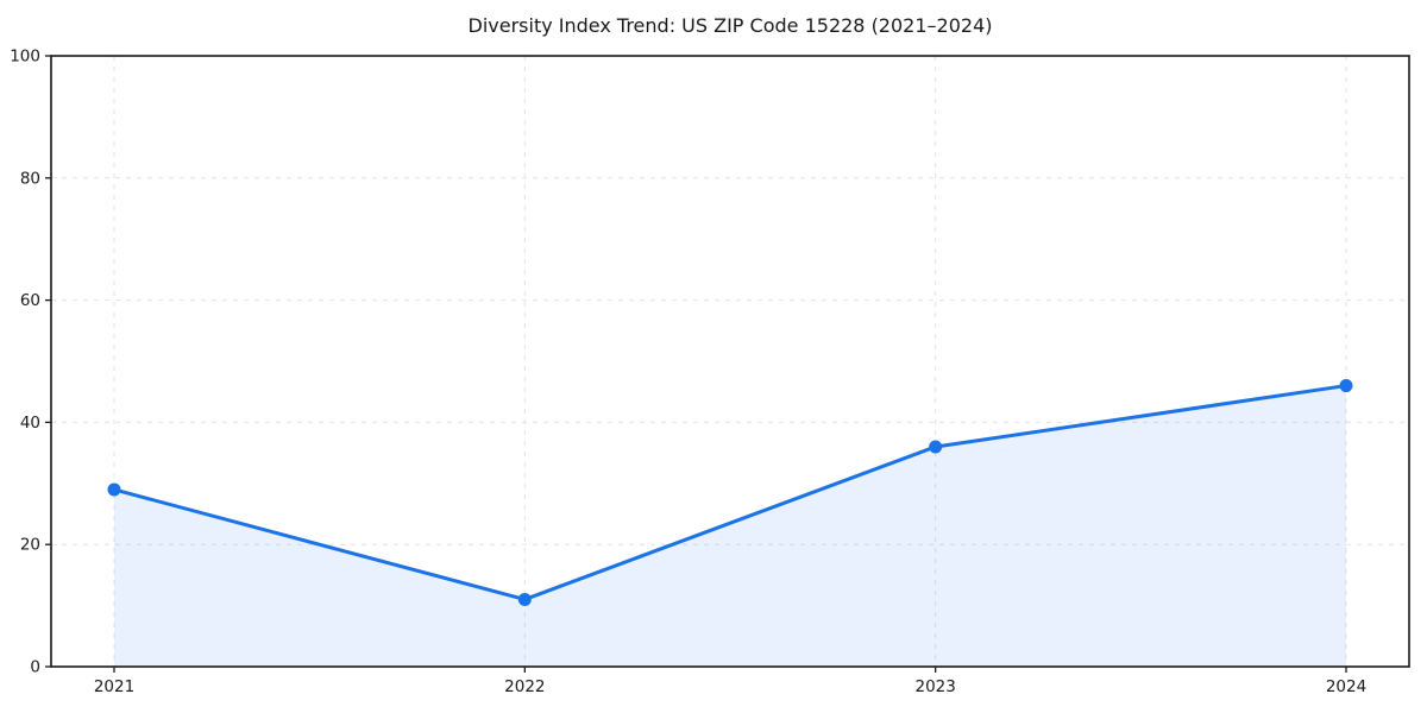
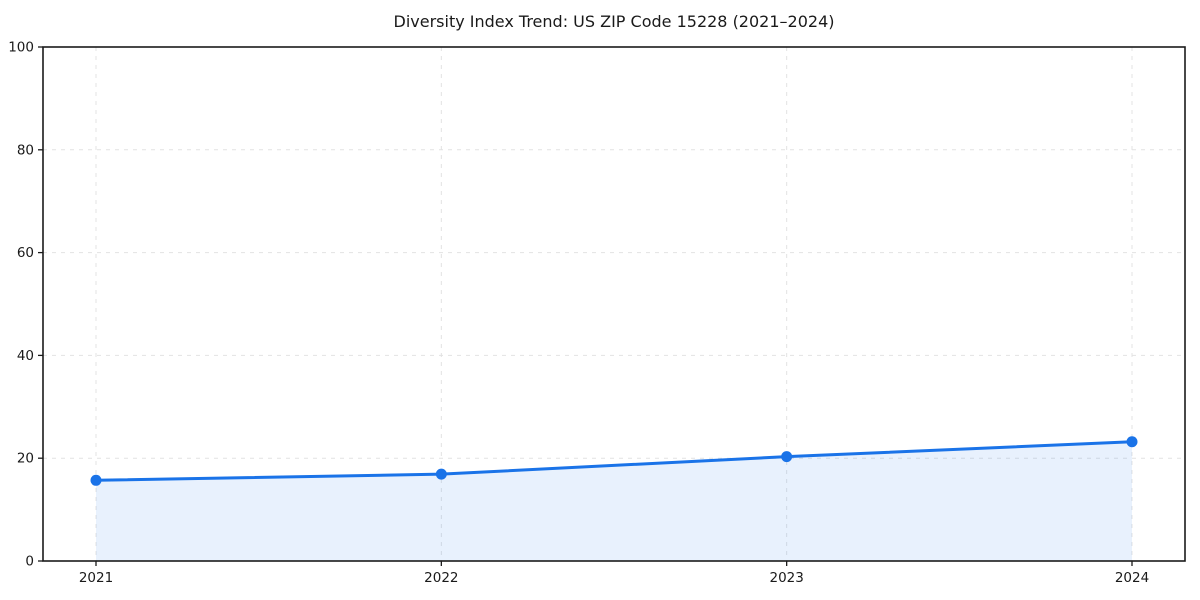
2021: 29 -> 16
2022: 11 -> 17
2023: 36 -> 20
2024: 46 -> 23
